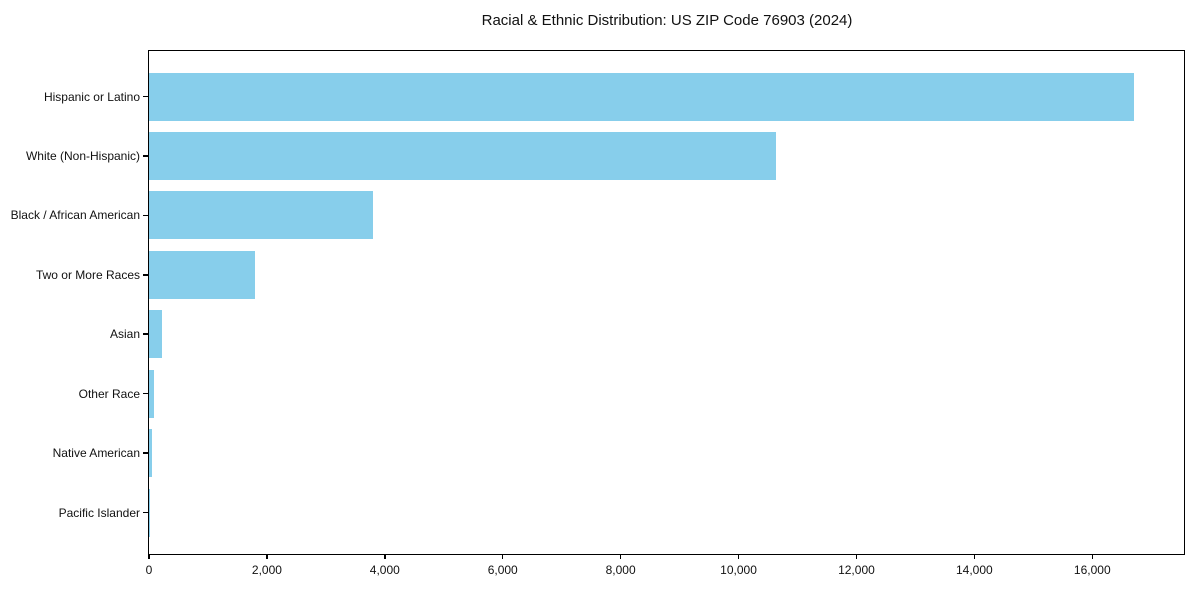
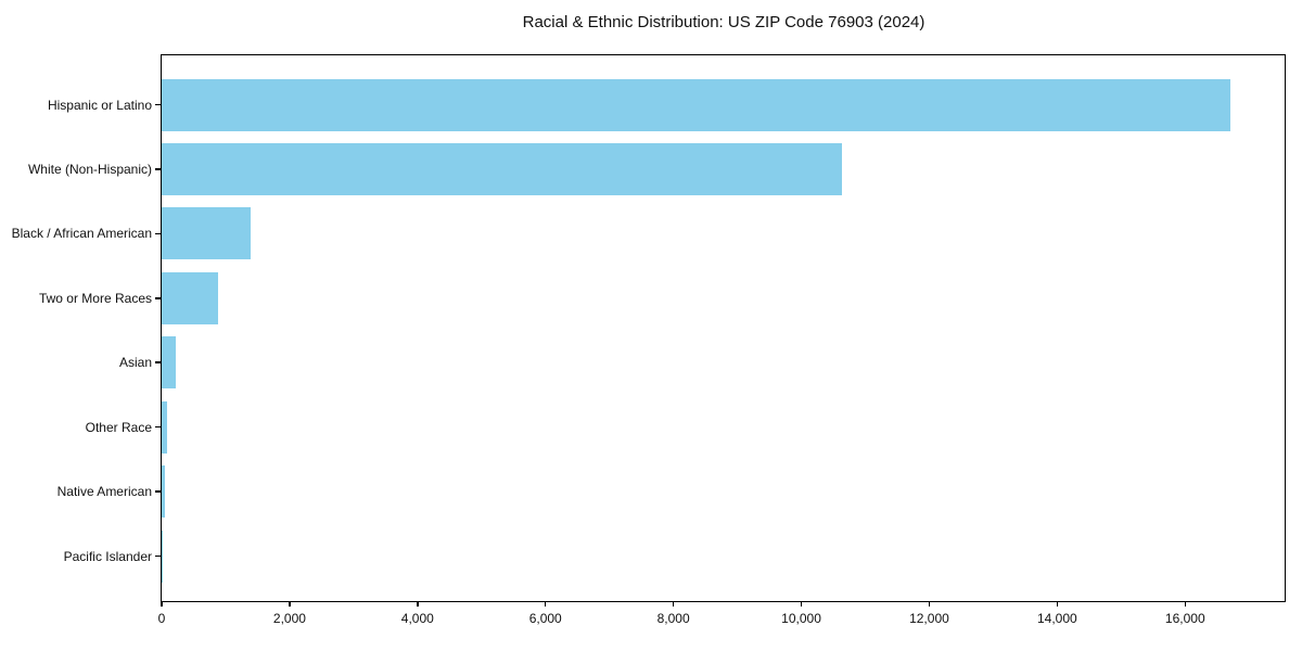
Black / African American: 3800 -> 1400
Two or More Races: 1800 -> 900
